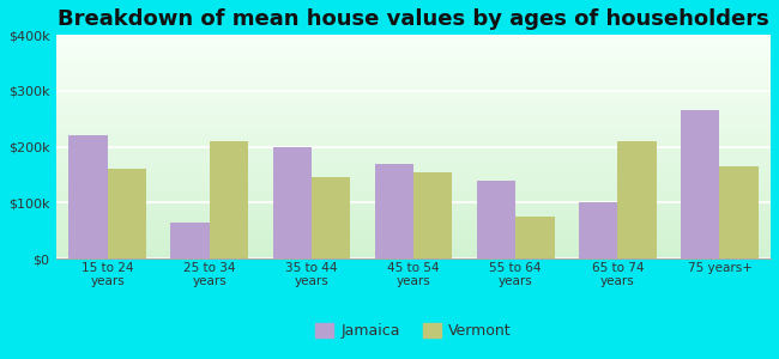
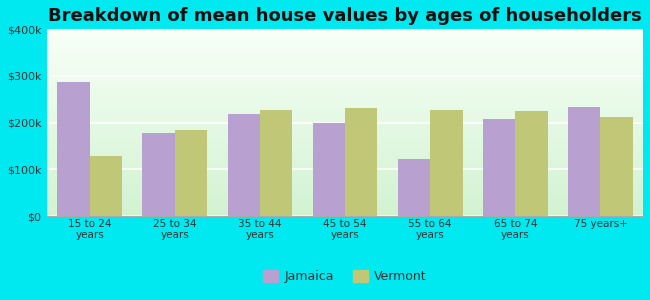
Jamaica/15 to 24 years: $220k -> $287k
Vermont/15 to 24 years: $160k -> $128k
Jamaica/25 to 34 years: $65k -> $178k
Vermont/25 to 34 years: $210k -> $185k
Jamaica/35 to 44 years: $200k -> $218k
Vermont/35 to 44 years: $145k -> $228k
Jamaica/45 to 54 years: $170k -> $200k
Vermont/45 to 54 years: $155k -> $232k
Jamaica/55 to 64 years: $140k -> $122k
Vermont/55 to 64 years: $75k -> $228k
Jamaica/65 to 74 years: $100k -> $207k
Vermont/65 to 74 years: $210k -> $226k
Jamaica/75 years+: $265k -> $233k
Vermont/75 years+: $165k -> $212k
